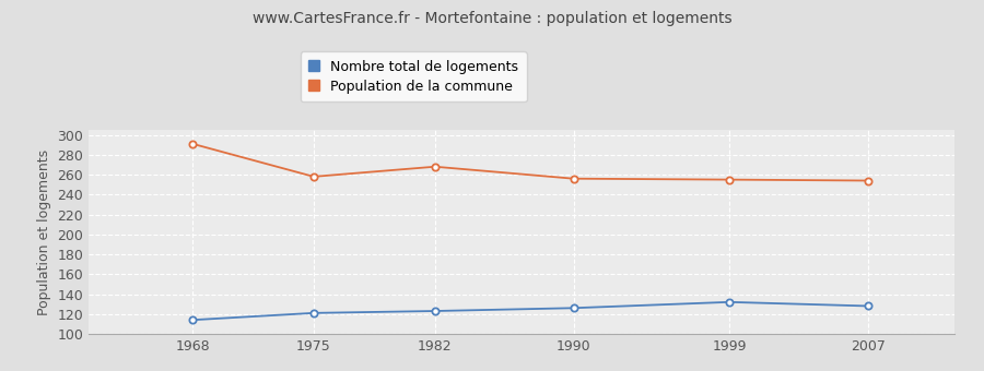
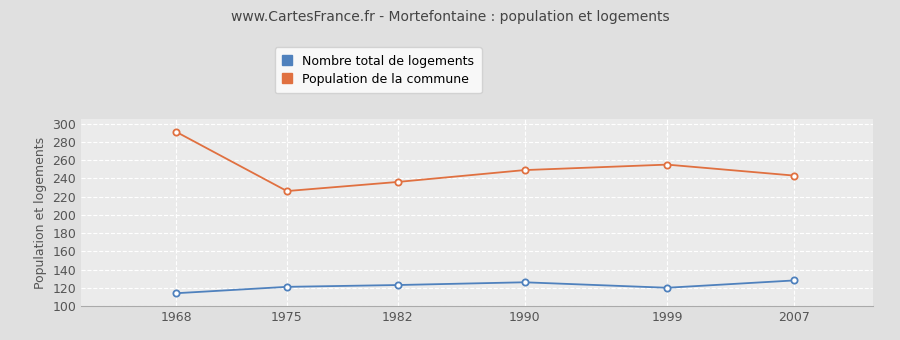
Population de la commune/1975: 258 -> 226
Population de la commune/1982: 268 -> 236
Population de la commune/1990: 256 -> 249
Nombre total de logements/1999: 132 -> 120
Population de la commune/2007: 254 -> 243
